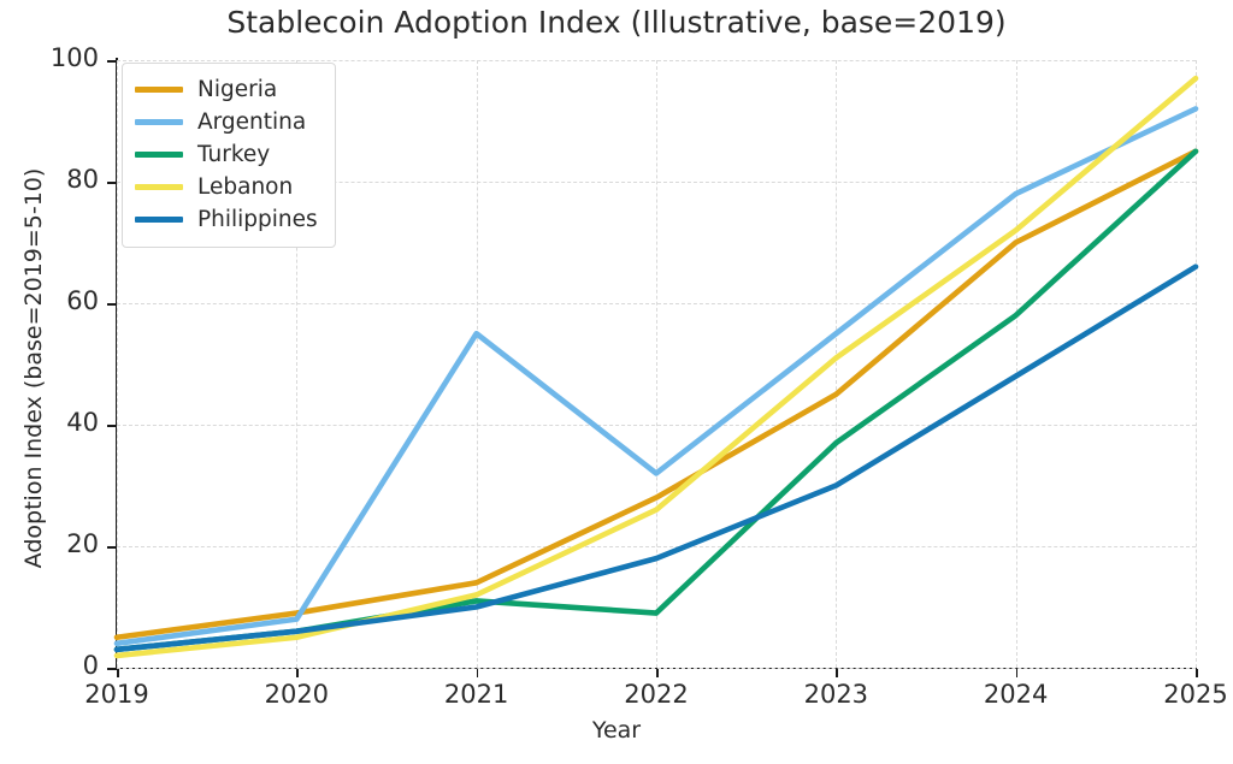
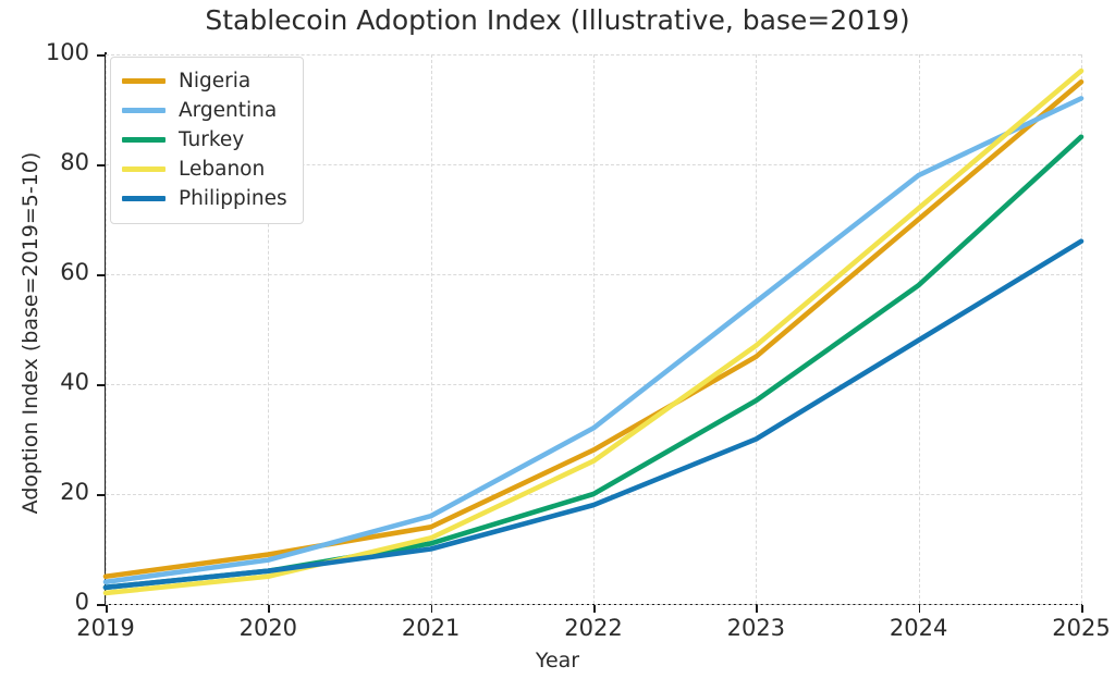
Argentina/2021: 55 -> 16
Turkey/2022: 9 -> 20
Lebanon/2023: 51 -> 47
Nigeria/2025: 85 -> 95
